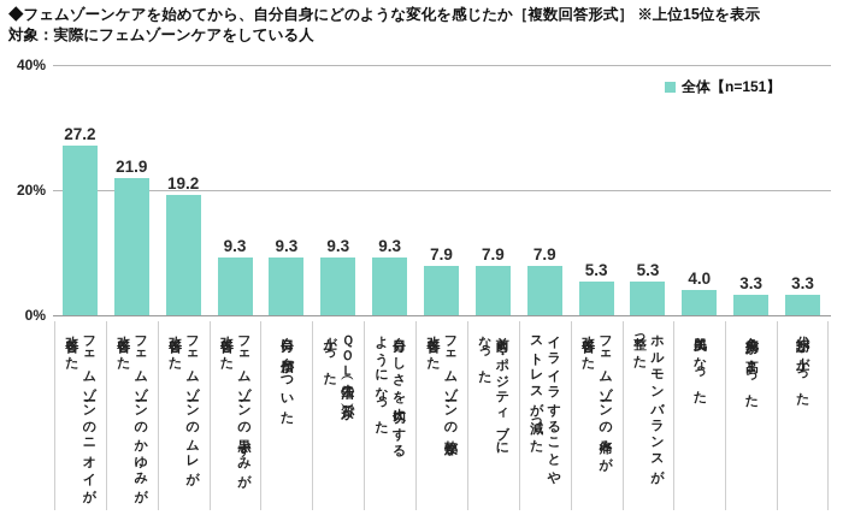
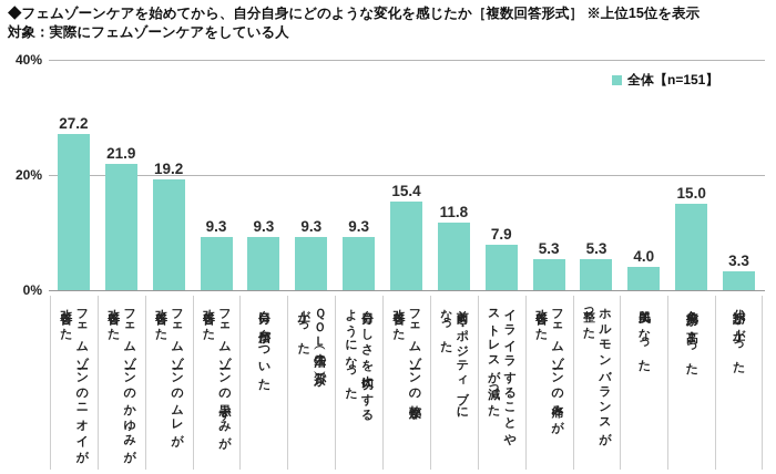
フェムゾーンの乾燥が 改善した: 7.9 -> 15.4
前向き・ポジティブに なった: 7.9 -> 11.8
免疫力が高まった: 3.3 -> 15.0
